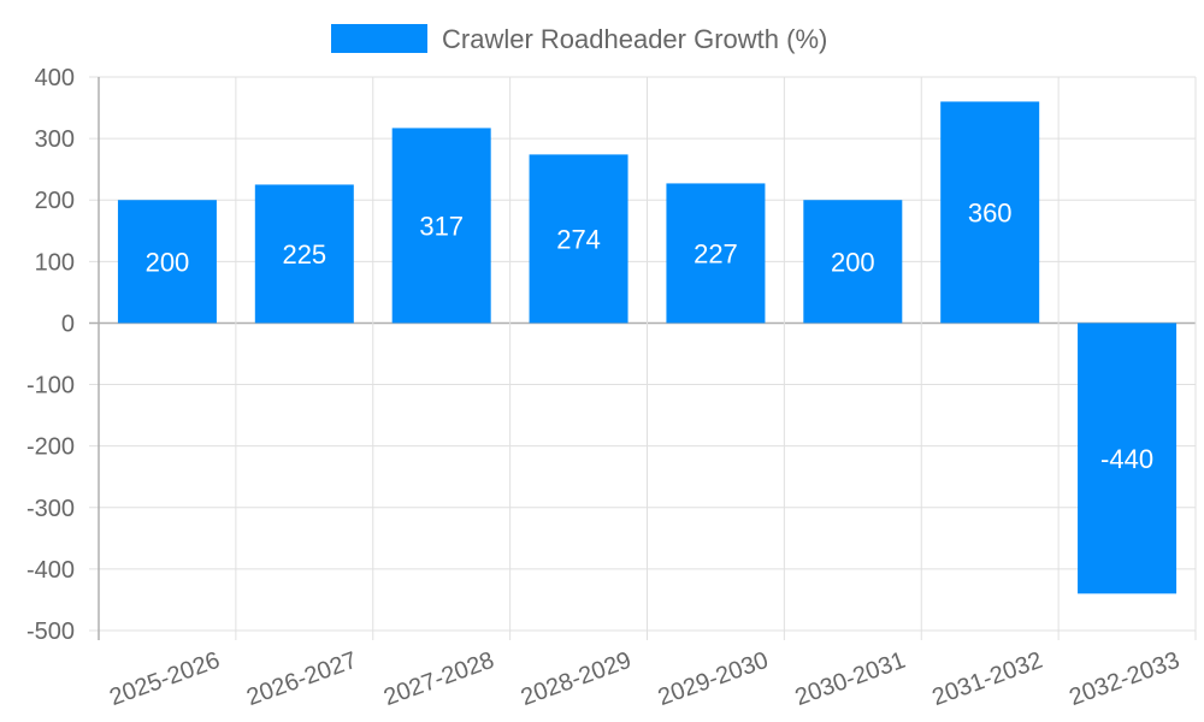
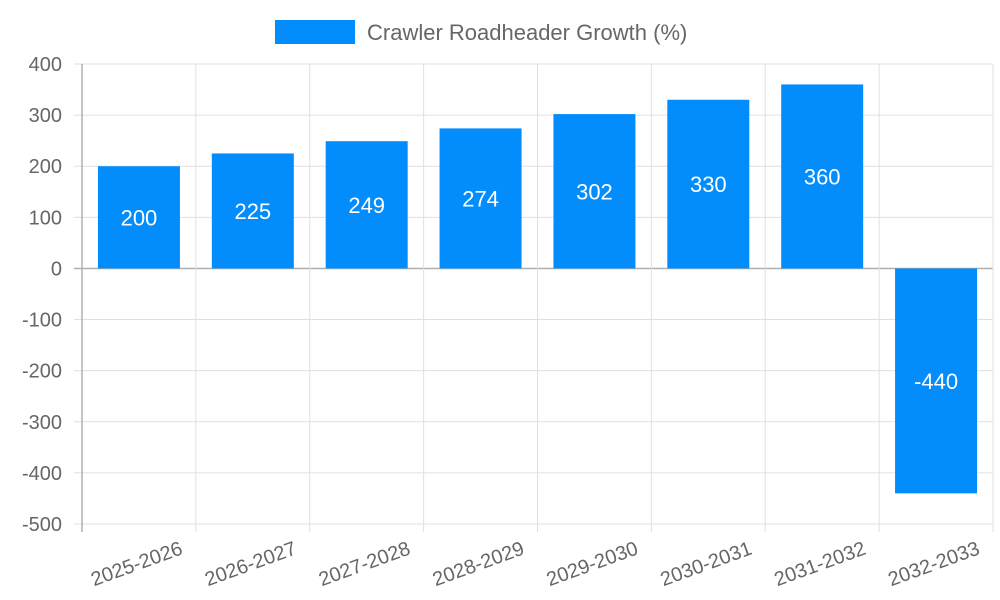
2027-2028: 317 -> 249
2029-2030: 227 -> 302
2030-2031: 200 -> 330
